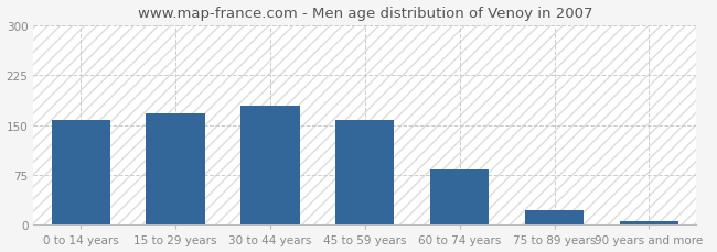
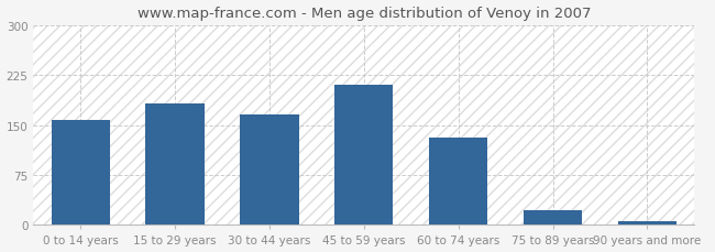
15 to 29 years: 168 -> 183
30 to 44 years: 180 -> 166
45 to 59 years: 158 -> 210
60 to 74 years: 84 -> 131
